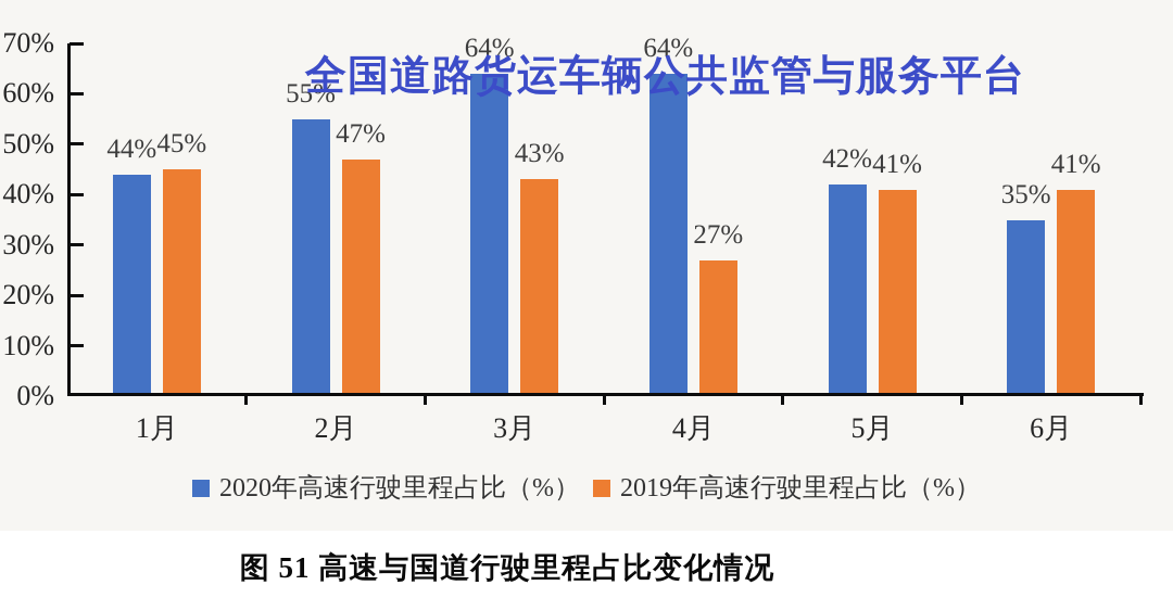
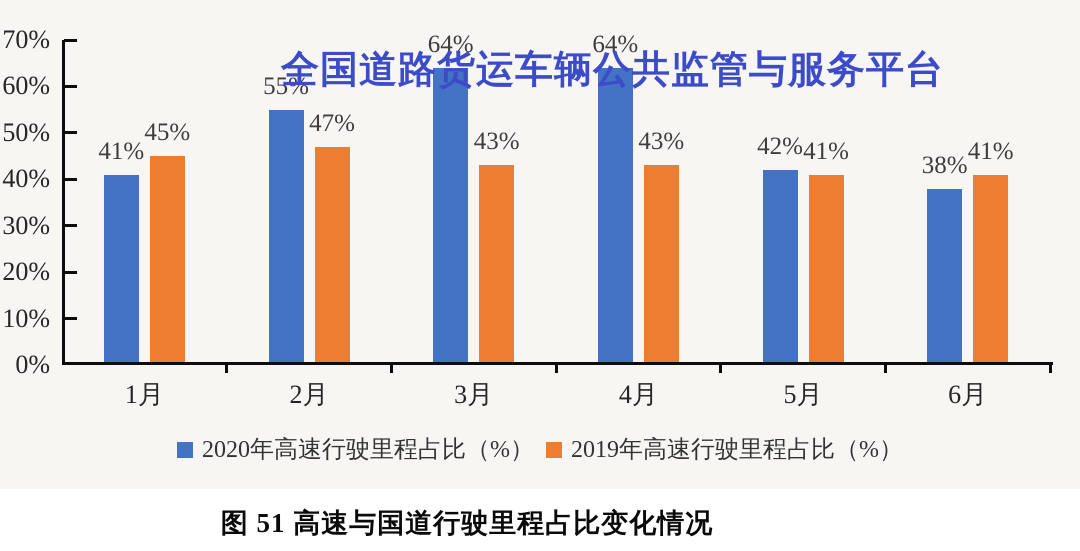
2020年高速行驶里程占比（%）/1月: 44% -> 41%
2019年高速行驶里程占比（%）/4月: 27% -> 43%
2020年高速行驶里程占比（%）/6月: 35% -> 38%
